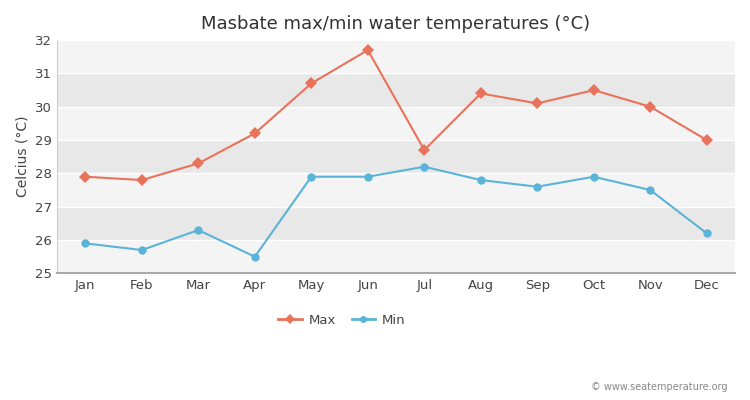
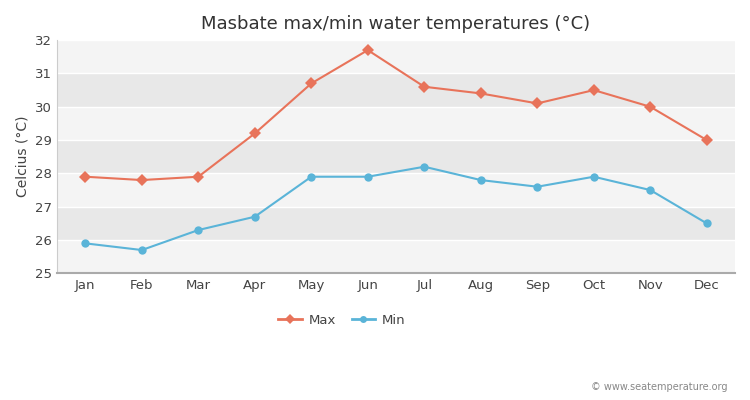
Max/Mar: 28.3 -> 27.9
Min/Apr: 25.5 -> 26.7
Max/Jul: 28.7 -> 30.6
Min/Dec: 26.2 -> 26.5
